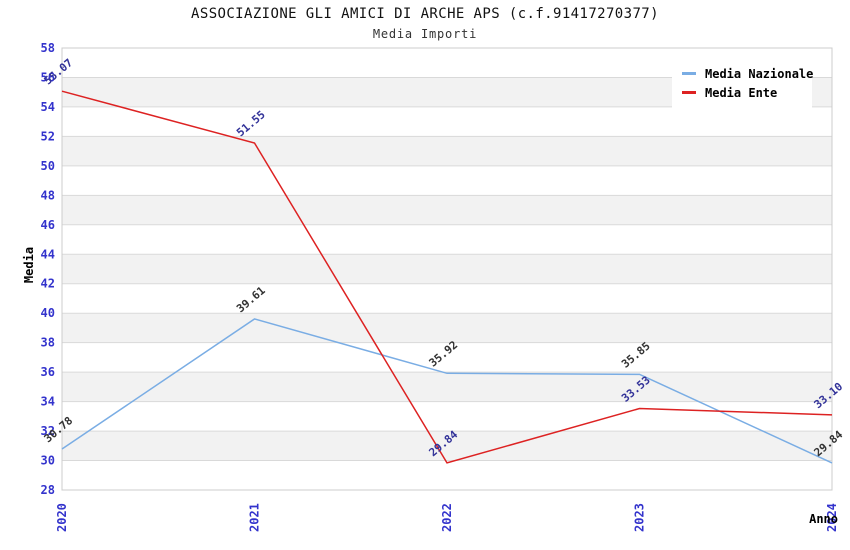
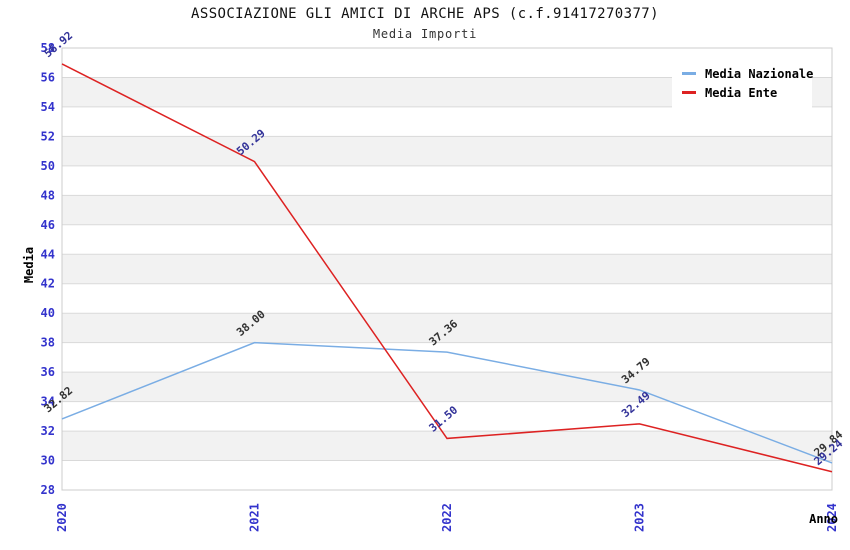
Media Nazionale/2020: 30.78 -> 32.82
Media Ente/2020: 55.07 -> 56.92
Media Nazionale/2021: 39.61 -> 38.00
Media Ente/2021: 51.55 -> 50.29
Media Nazionale/2022: 35.92 -> 37.36
Media Ente/2022: 29.84 -> 31.50
Media Nazionale/2023: 35.85 -> 34.79
Media Ente/2023: 33.53 -> 32.49
Media Ente/2024: 33.10 -> 29.24
